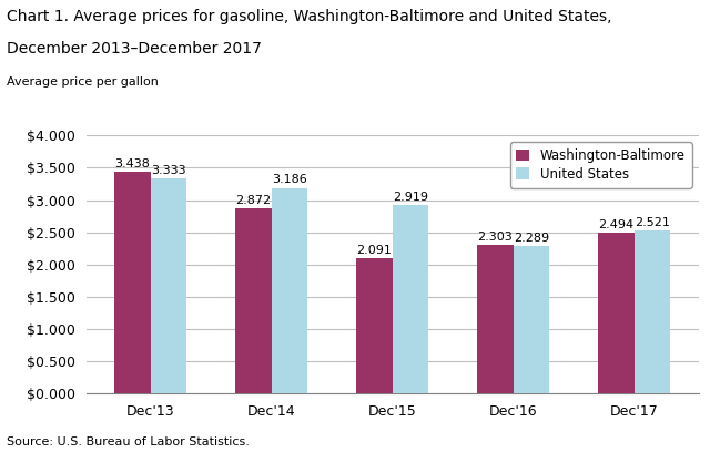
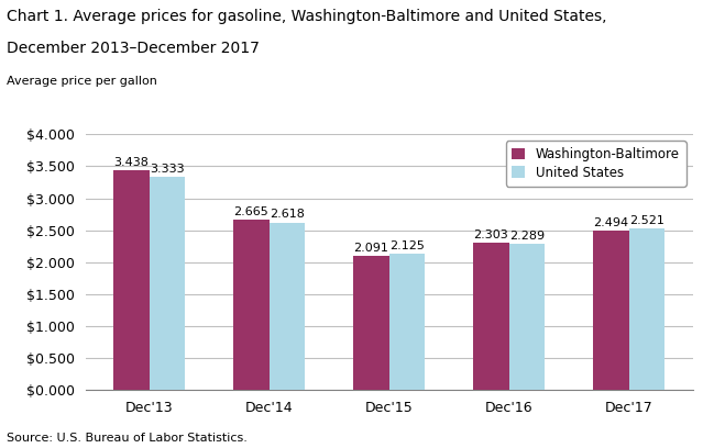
Washington-Baltimore/Dec'14: 2.872 -> 2.665
United States/Dec'14: 3.186 -> 2.618
United States/Dec'15: 2.919 -> 2.125
